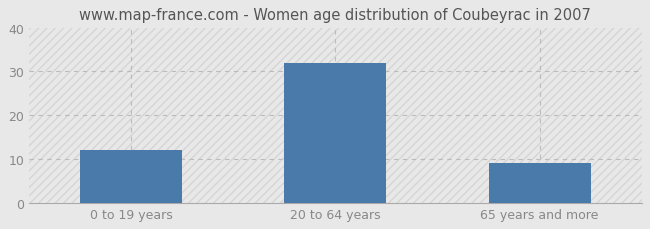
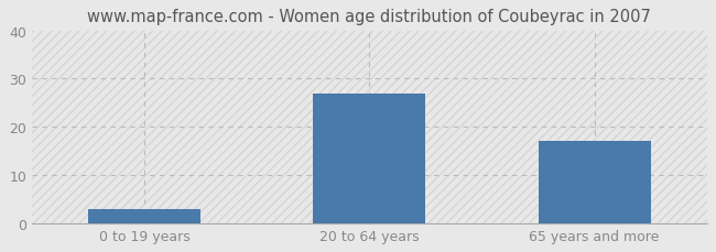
0 to 19 years: 12 -> 3
20 to 64 years: 32 -> 27
65 years and more: 9 -> 17
